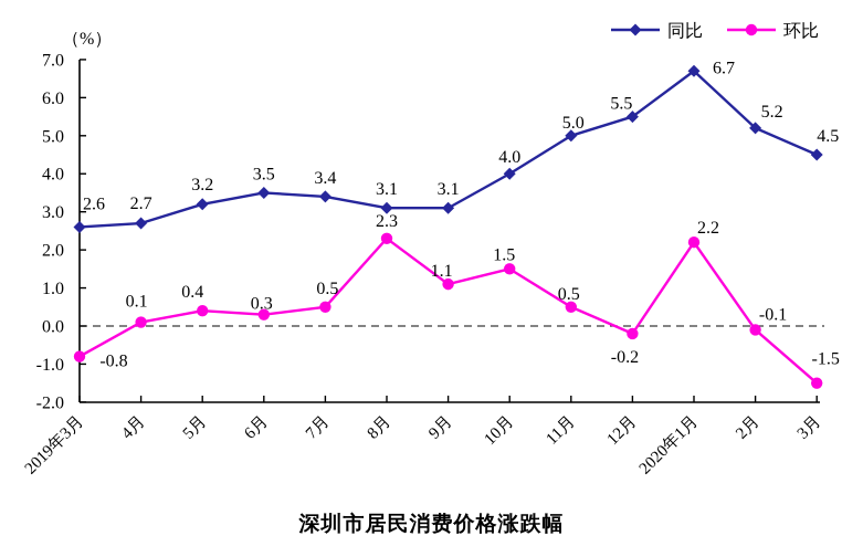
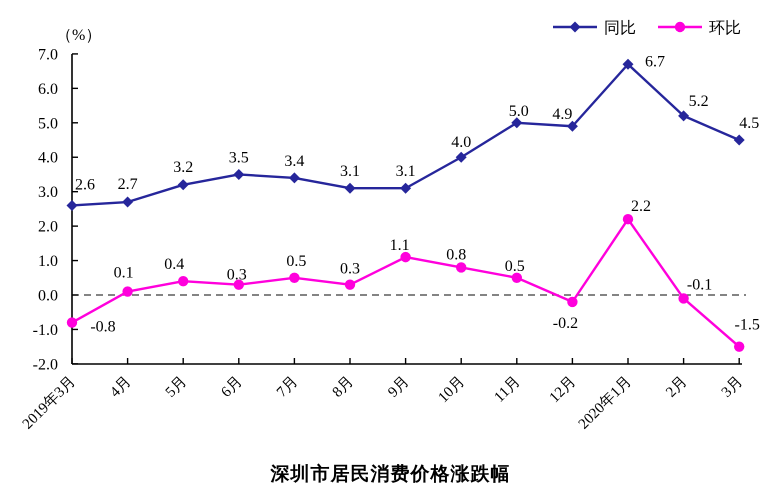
环比/8月: 2.3 -> 0.3
环比/10月: 1.5 -> 0.8
同比/12月: 5.5 -> 4.9
